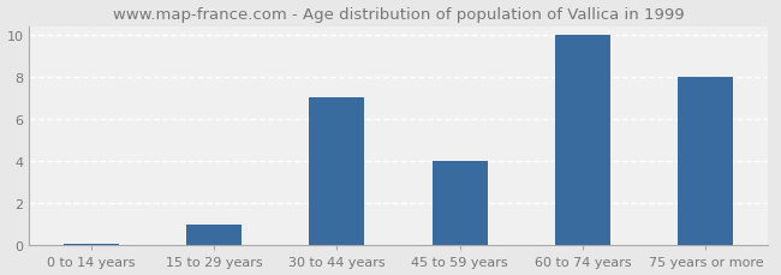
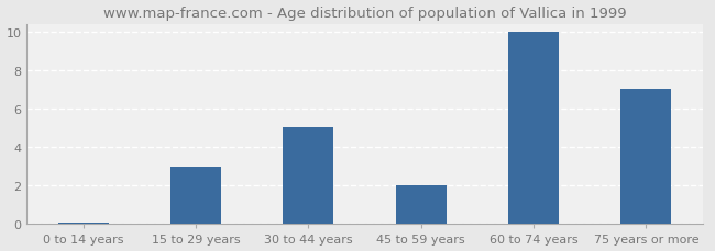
15 to 29 years: 1.0 -> 3.0
30 to 44 years: 7.0 -> 5.0
45 to 59 years: 4.0 -> 2.0
75 years or more: 8.0 -> 7.0
